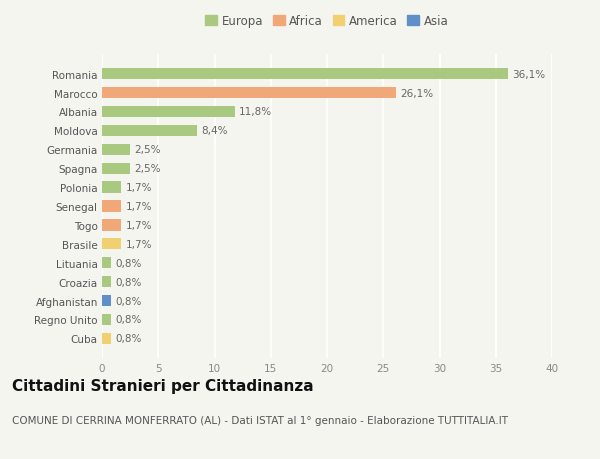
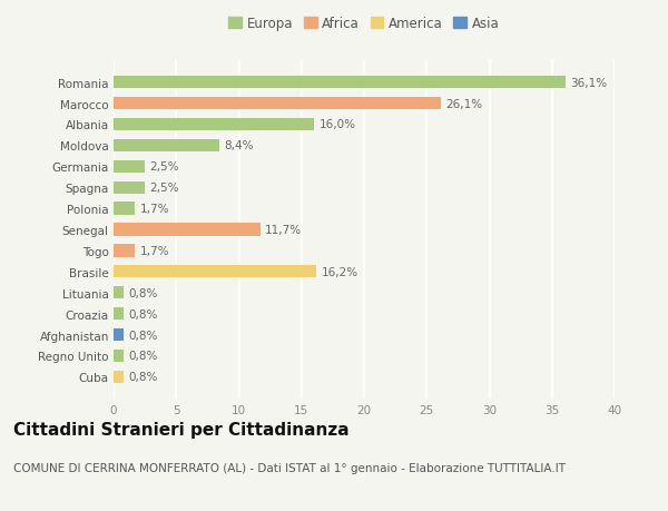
Albania: 11,8% -> 16,0%
Senegal: 1,7% -> 11,7%
Brasile: 1,7% -> 16,2%
